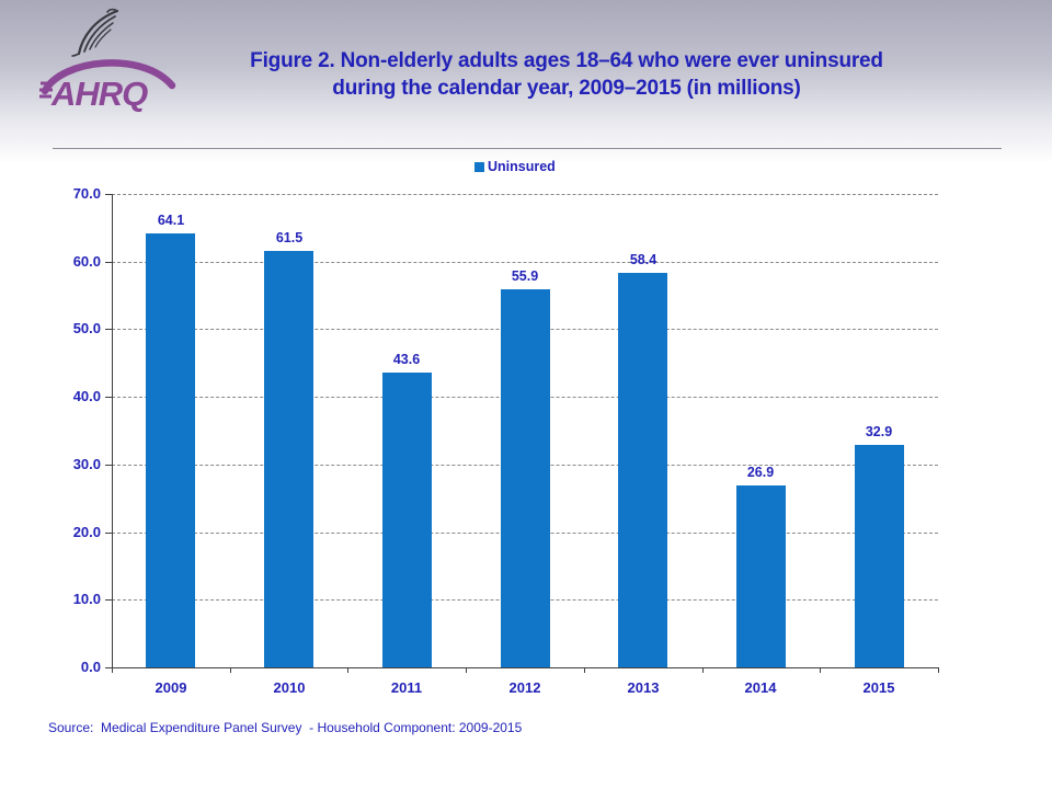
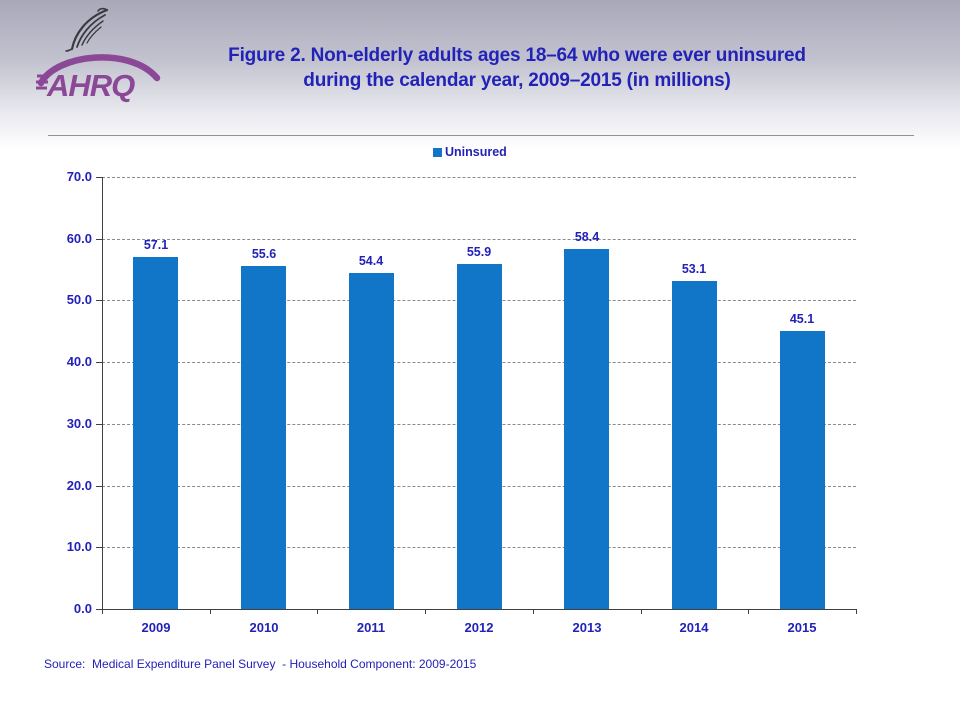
2009: 64.1 -> 57.1
2010: 61.5 -> 55.6
2011: 43.6 -> 54.4
2014: 26.9 -> 53.1
2015: 32.9 -> 45.1
